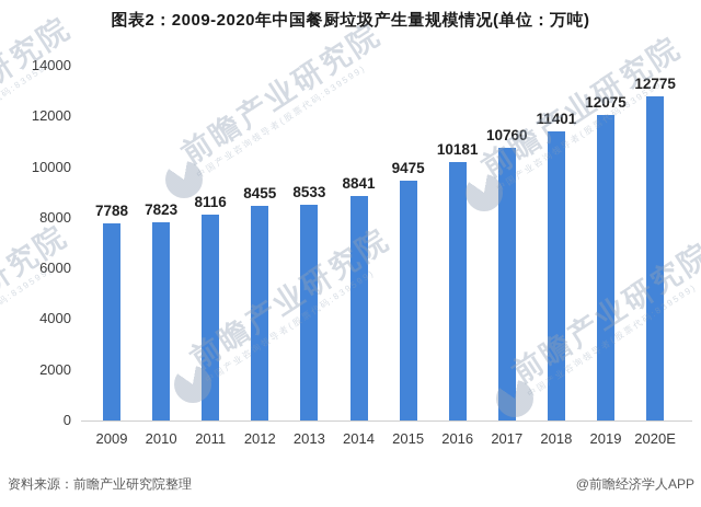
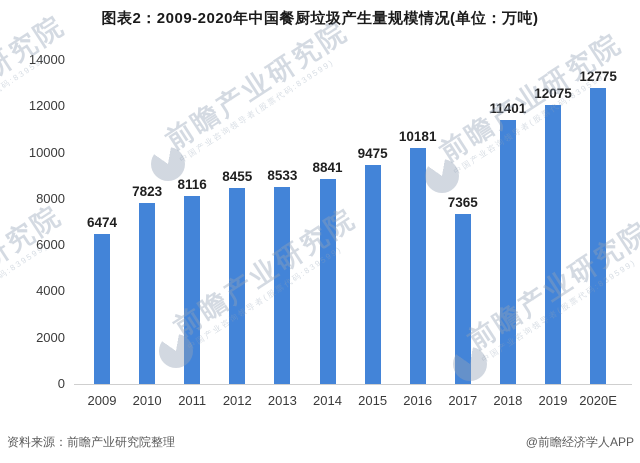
2009: 7788 -> 6474
2017: 10760 -> 7365
